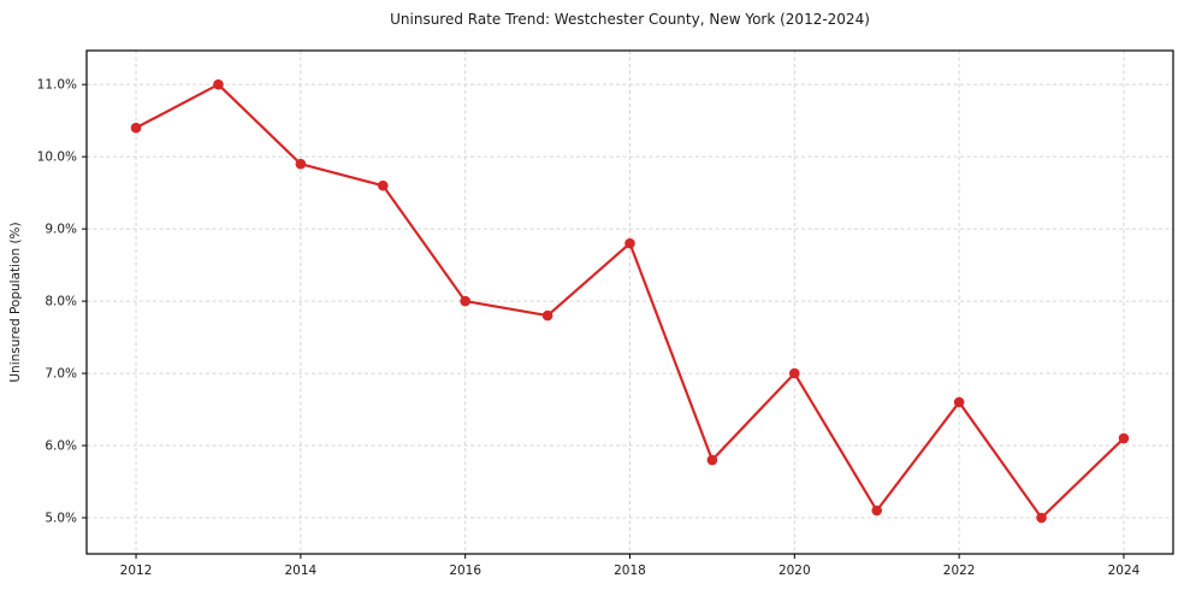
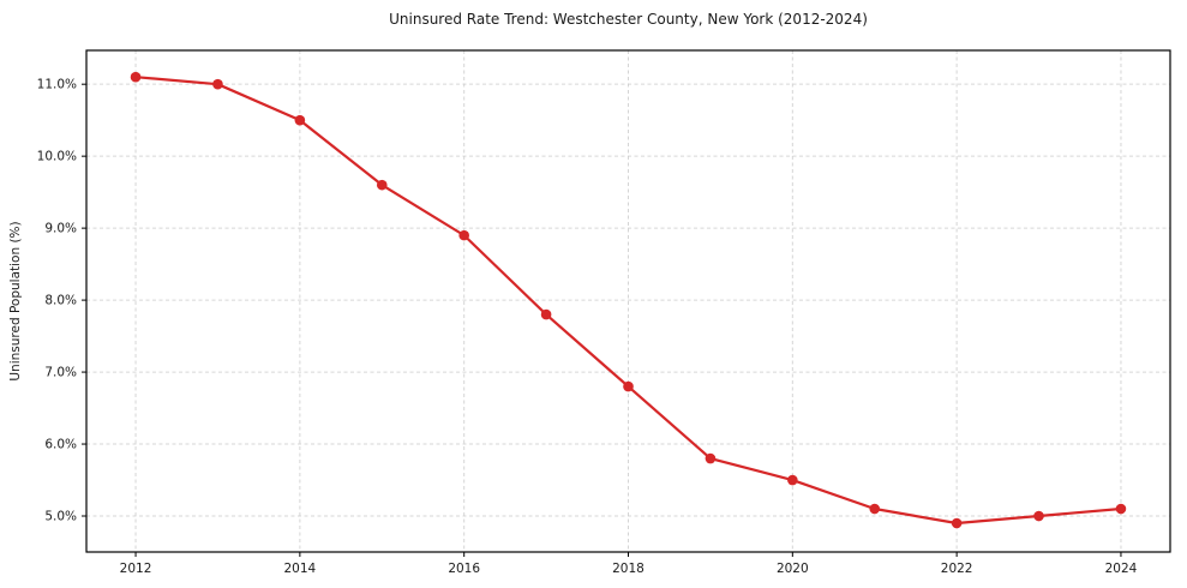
2012: 10.4% -> 11.1%
2014: 9.9% -> 10.5%
2016: 8.0% -> 8.9%
2018: 8.8% -> 6.8%
2020: 7.0% -> 5.5%
2022: 6.6% -> 4.9%
2024: 6.1% -> 5.1%
